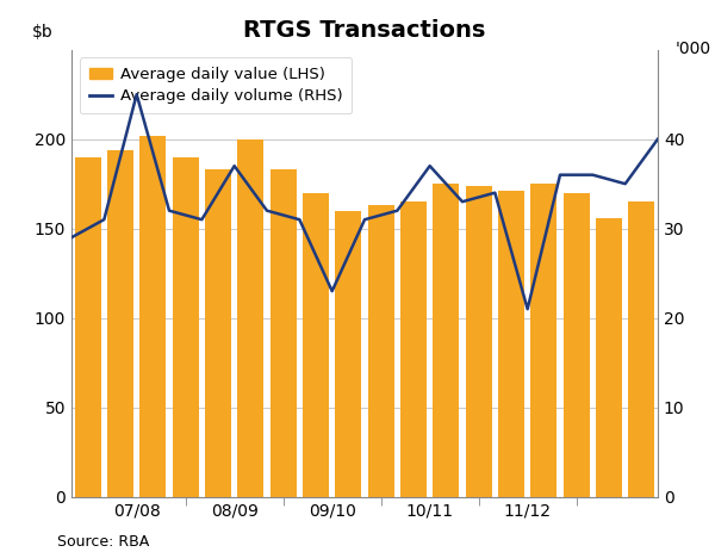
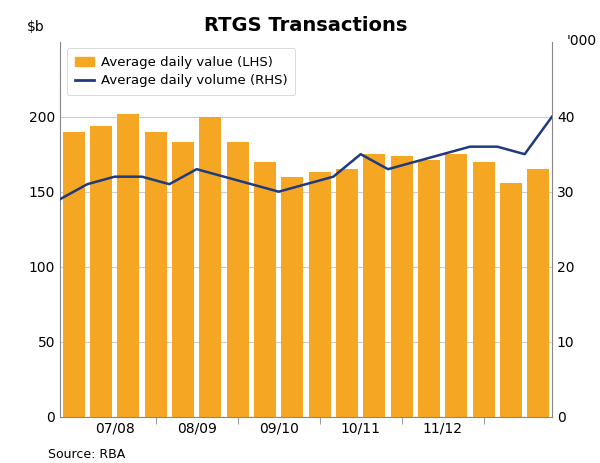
Average daily volume (RHS)/07/08: 45 -> 32
Average daily volume (RHS)/08/09: 37 -> 33
Average daily volume (RHS)/09/10: 23 -> 30
Average daily volume (RHS)/10/11: 37 -> 35
Average daily volume (RHS)/11/12: 21 -> 35
